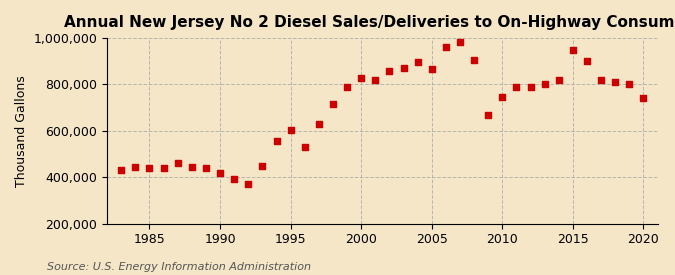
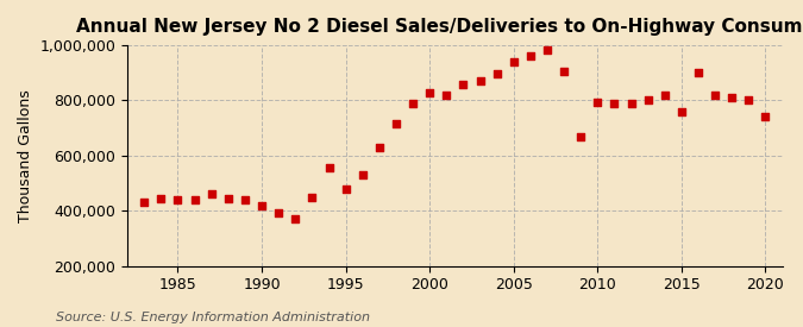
1995: 605,000 -> 480,000
2005: 865,000 -> 940,000
2010: 745,000 -> 795,000
2015: 950,000 -> 760,000
